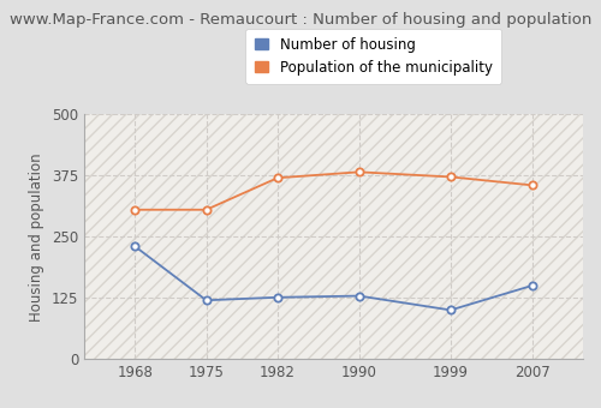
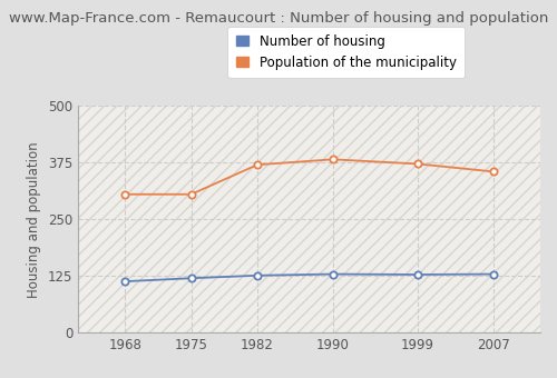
Number of housing/1968: 230 -> 113
Number of housing/1999: 100 -> 128
Number of housing/2007: 150 -> 129
